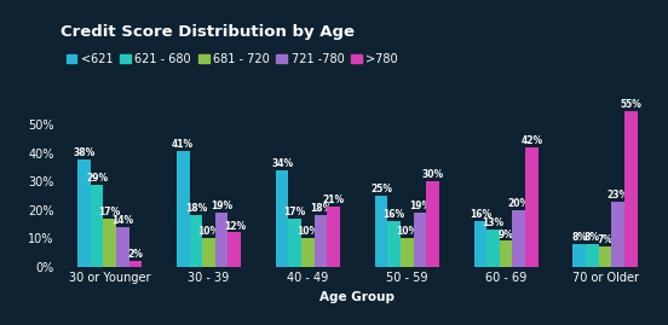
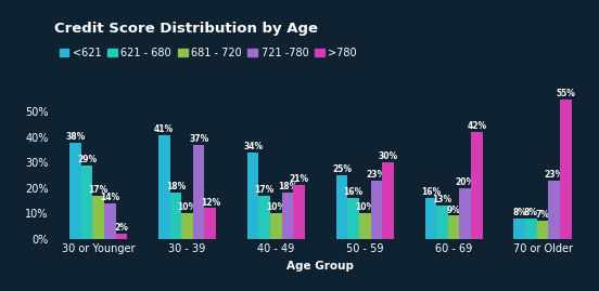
721 -780/30 - 39: 19% -> 37%
721 -780/50 - 59: 19% -> 23%
